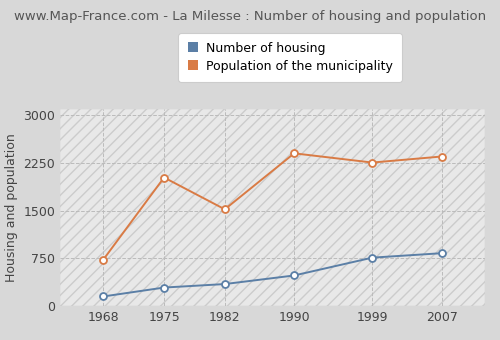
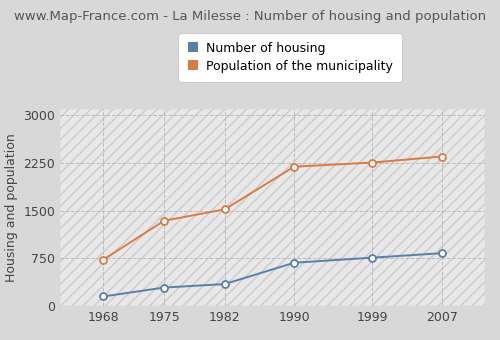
Population of the municipality/1975: 2020 -> 1340
Number of housing/1990: 480 -> 680
Population of the municipality/1990: 2400 -> 2190
